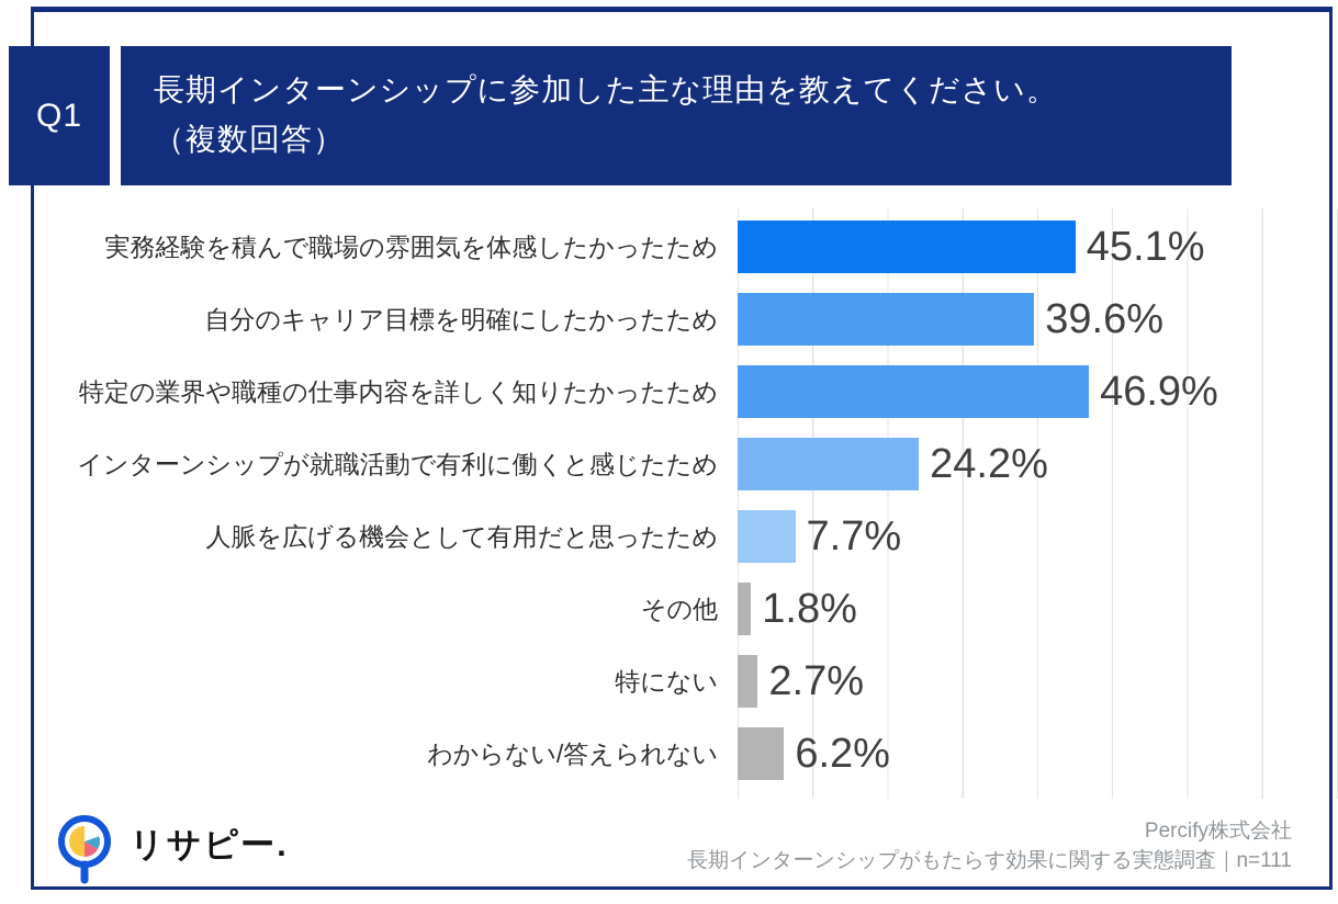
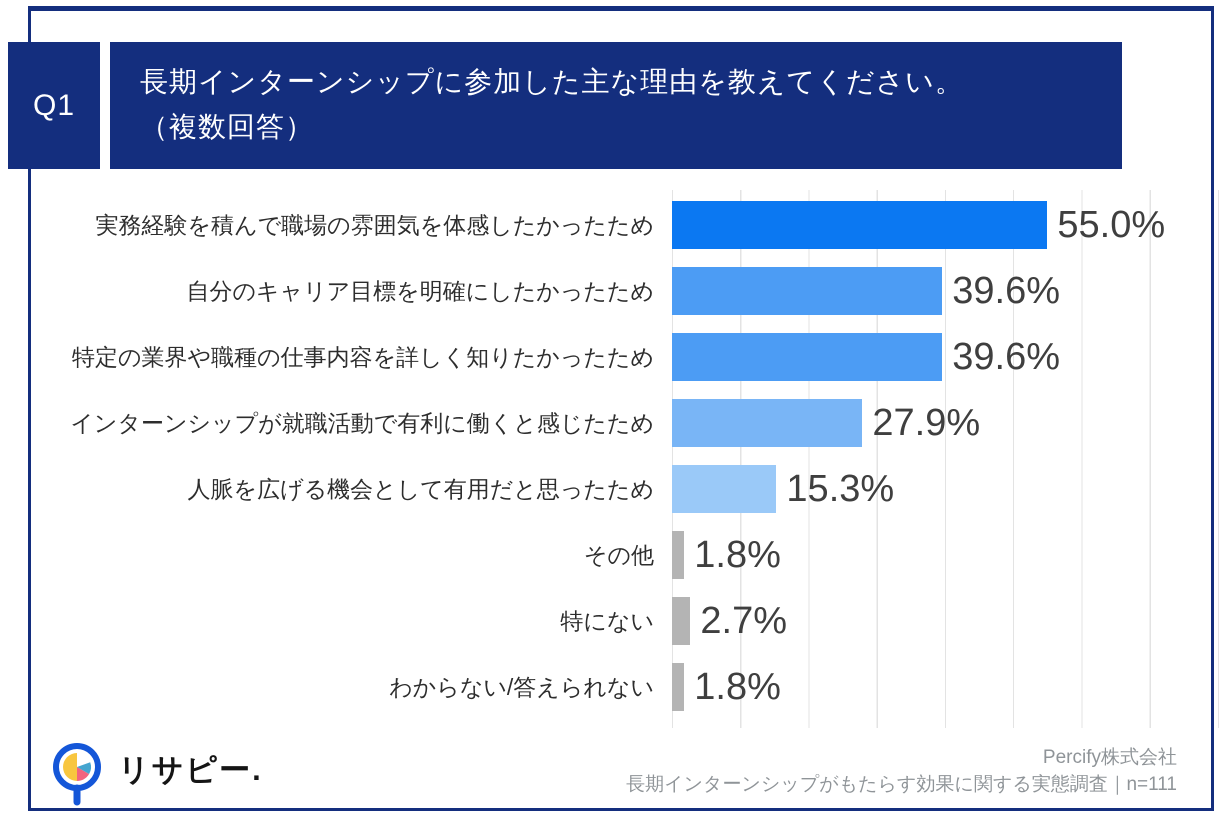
実務経験を積んで職場の雰囲気を体感したかったため: 45.1% -> 55.0%
特定の業界や職種の仕事内容を詳しく知りたかったため: 46.9% -> 39.6%
インターンシップが就職活動で有利に働くと感じたため: 24.2% -> 27.9%
人脈を広げる機会として有用だと思ったため: 7.7% -> 15.3%
わからない/答えられない: 6.2% -> 1.8%
